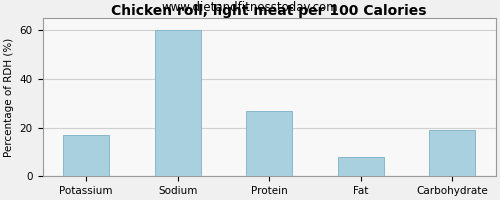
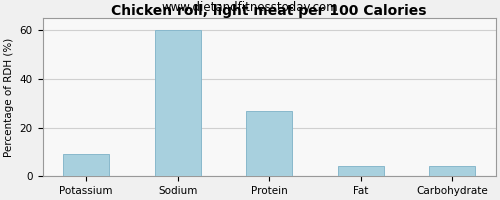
Potassium: 17 -> 9
Fat: 8 -> 4
Carbohydrate: 19 -> 4
